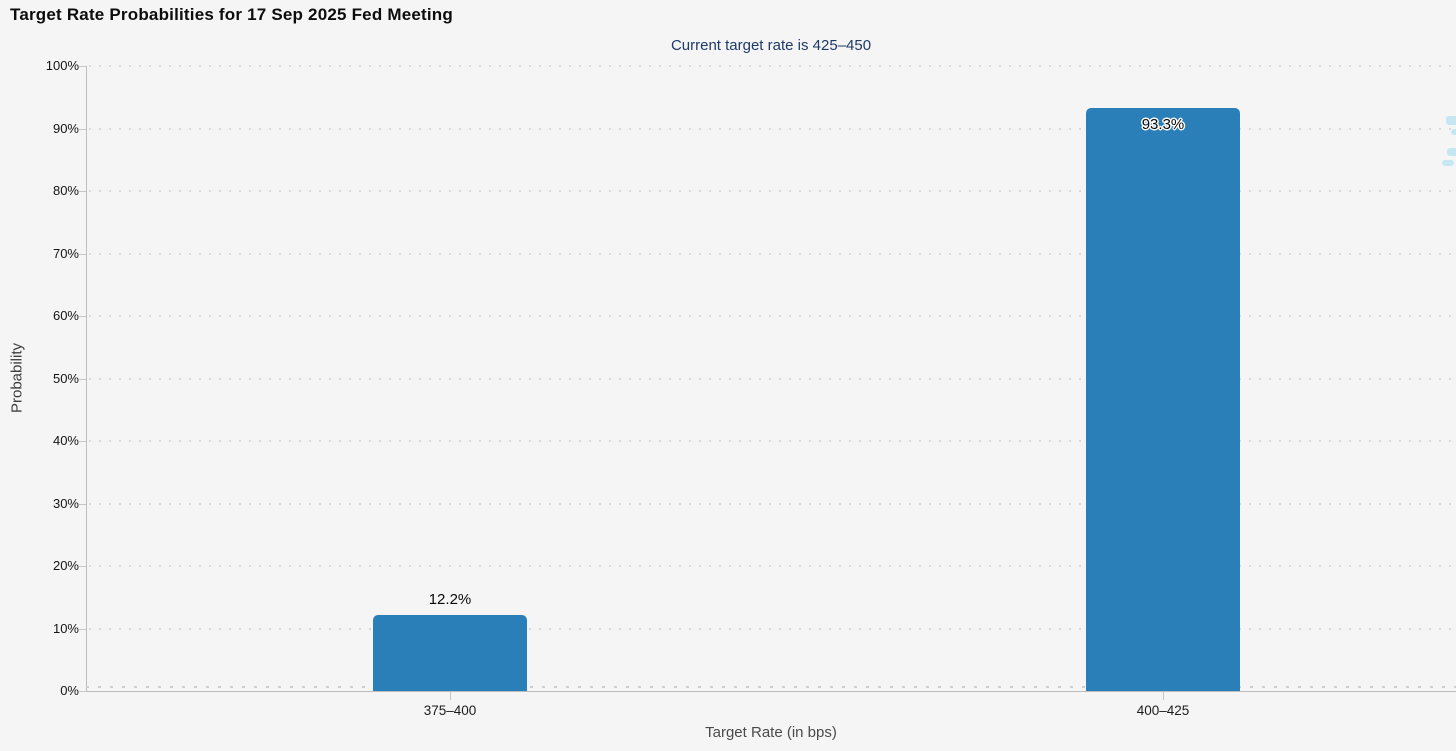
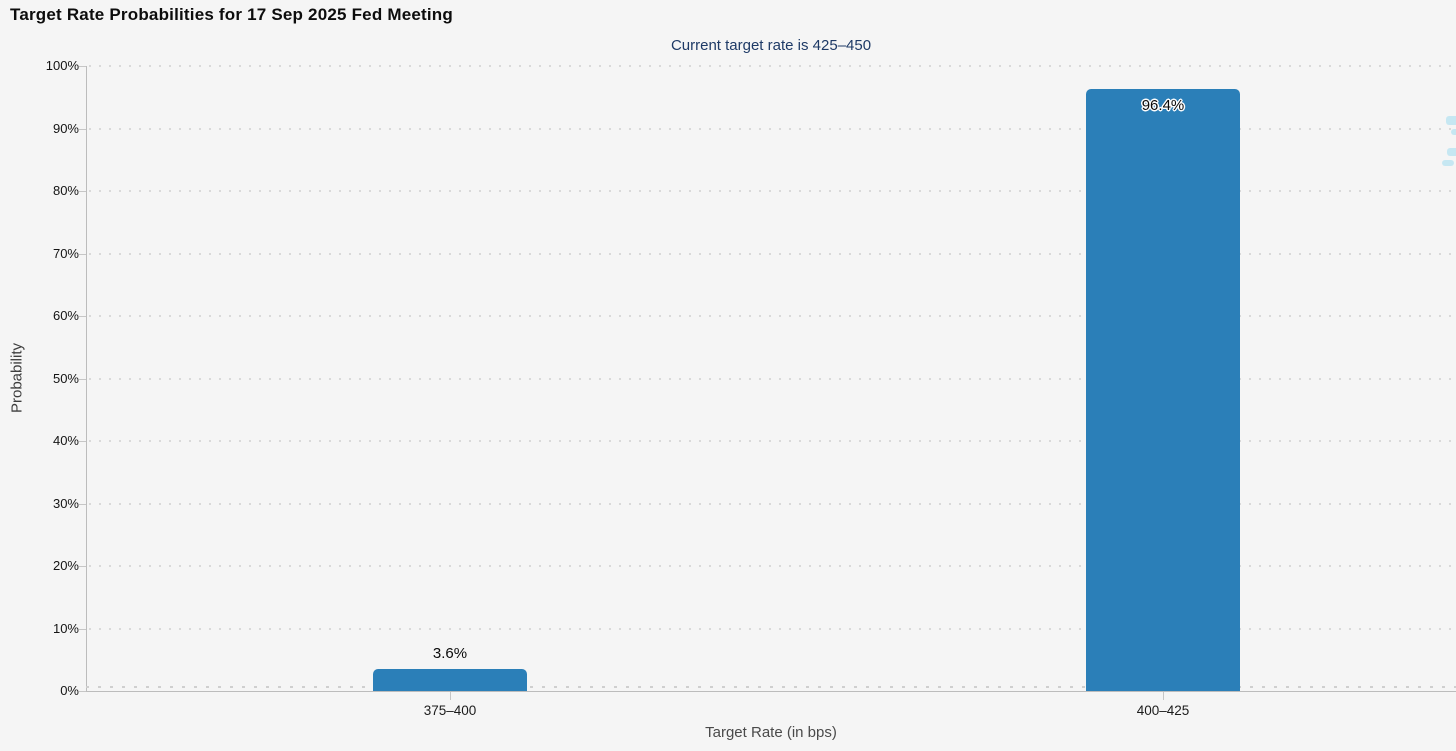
375–400: 12.2% -> 3.6%
400–425: 93.3% -> 96.4%
